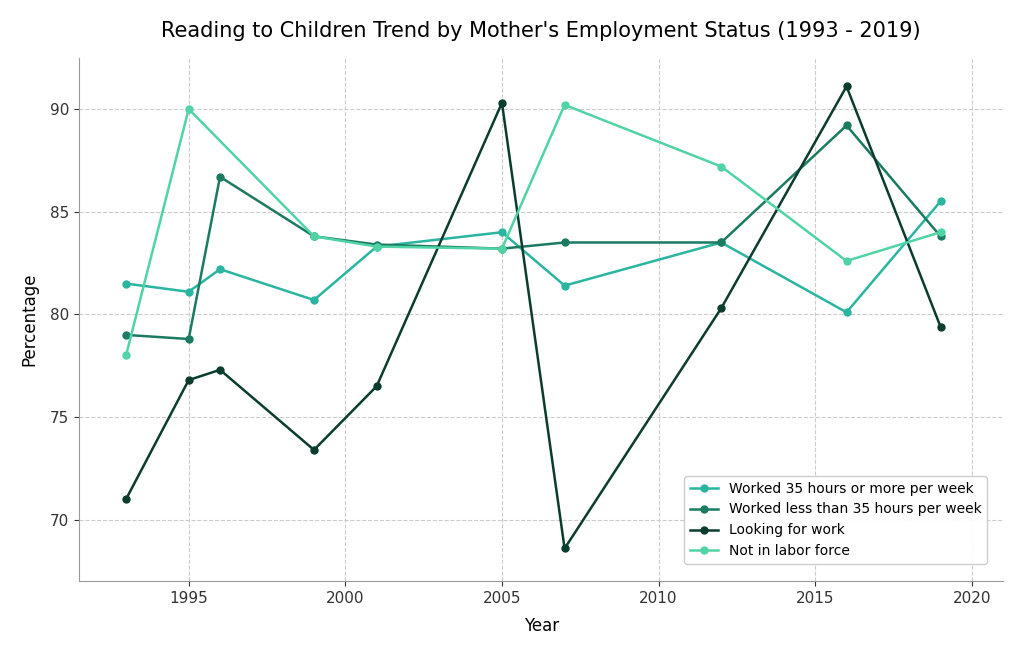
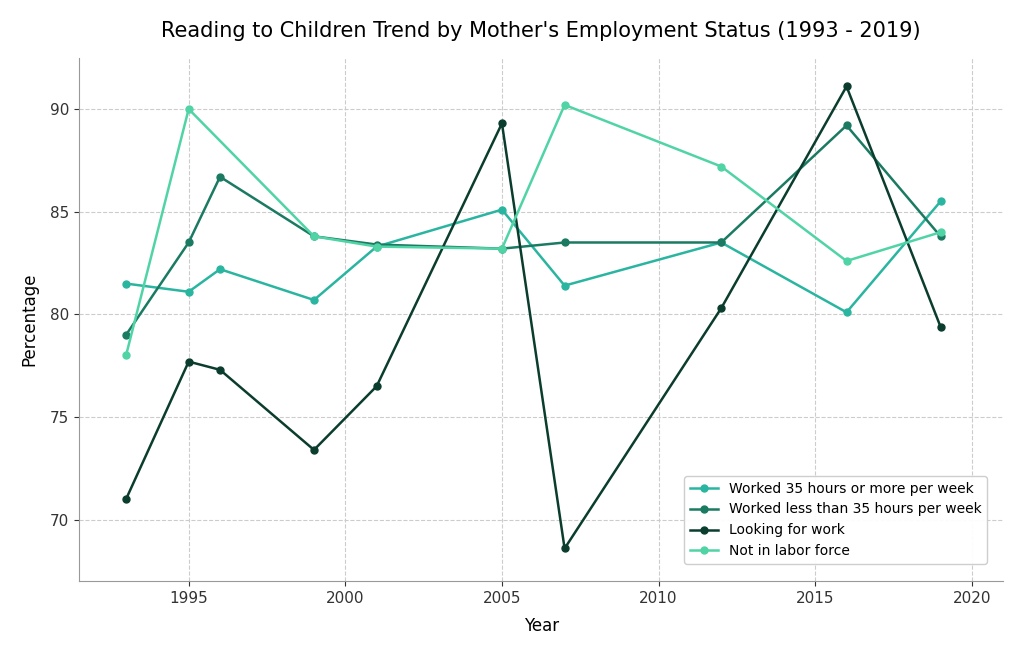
Worked less than 35 hours per week/1995: 78.8 -> 83.5
Looking for work/1995: 76.8 -> 77.7
Worked 35 hours or more per week/2005: 84.0 -> 85.1
Looking for work/2005: 90.3 -> 89.3
